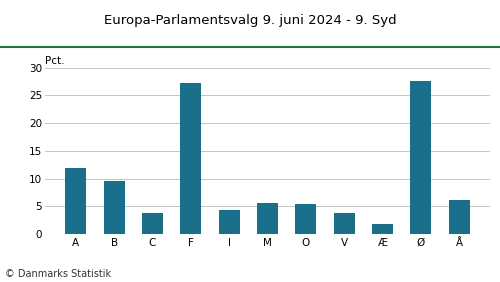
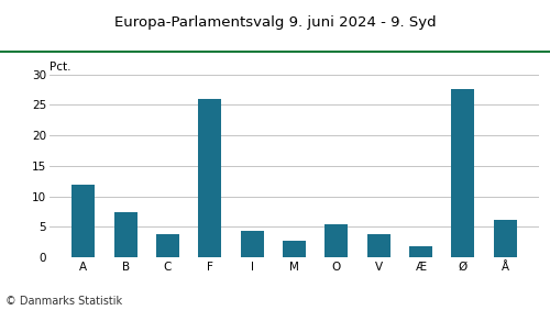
B: 9.6 -> 7.4
F: 27.2 -> 26.0
M: 5.6 -> 2.8
